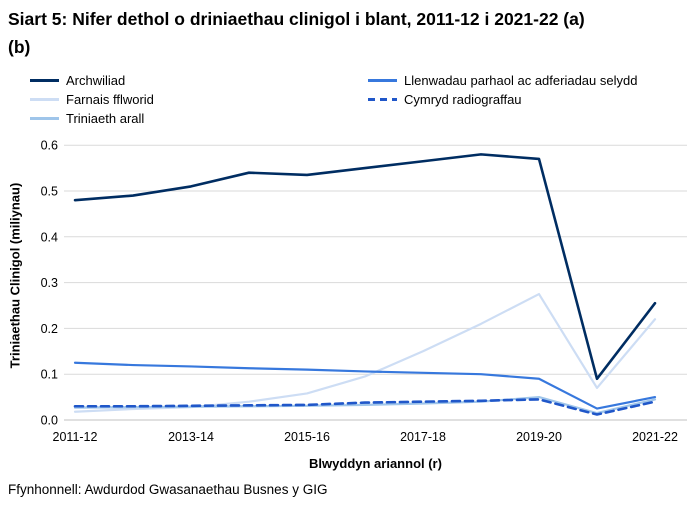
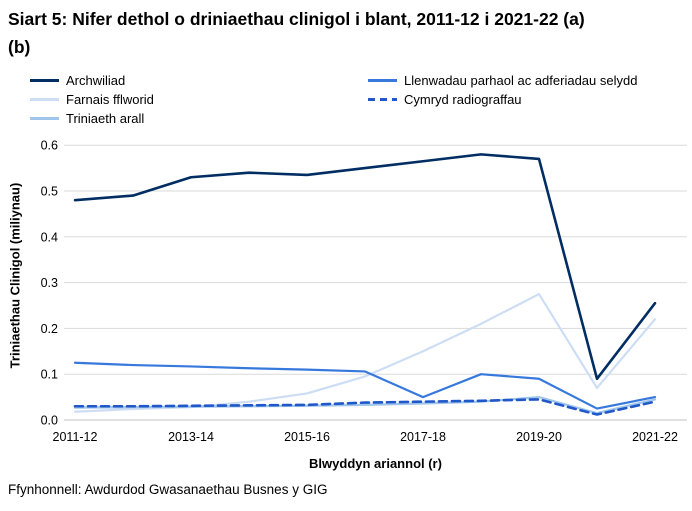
Archwiliad/2013-14: 0.51 -> 0.53
Llenwadau parhaol ac adferiadau selydd/2017-18: 0.10 -> 0.05
